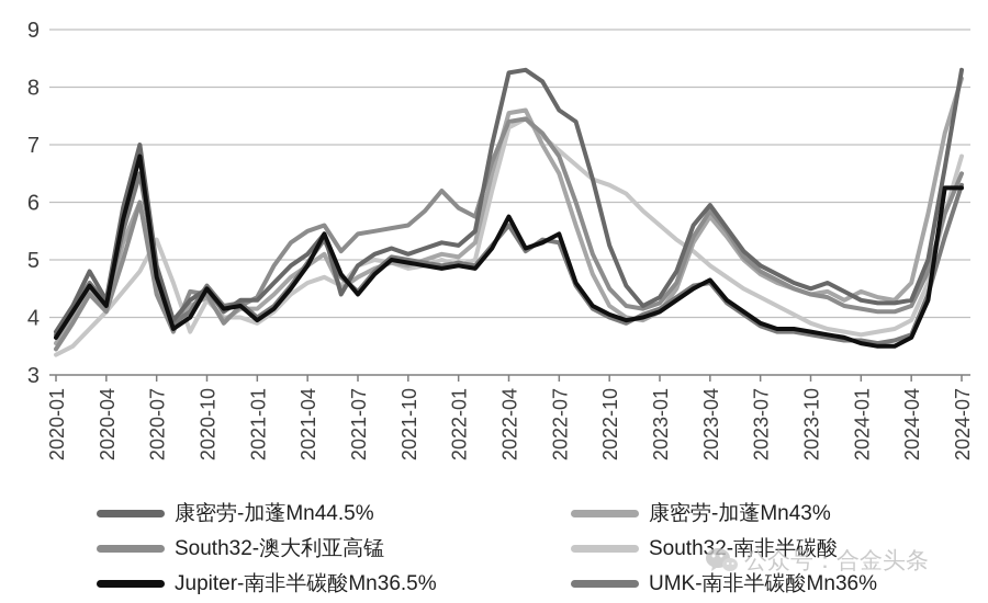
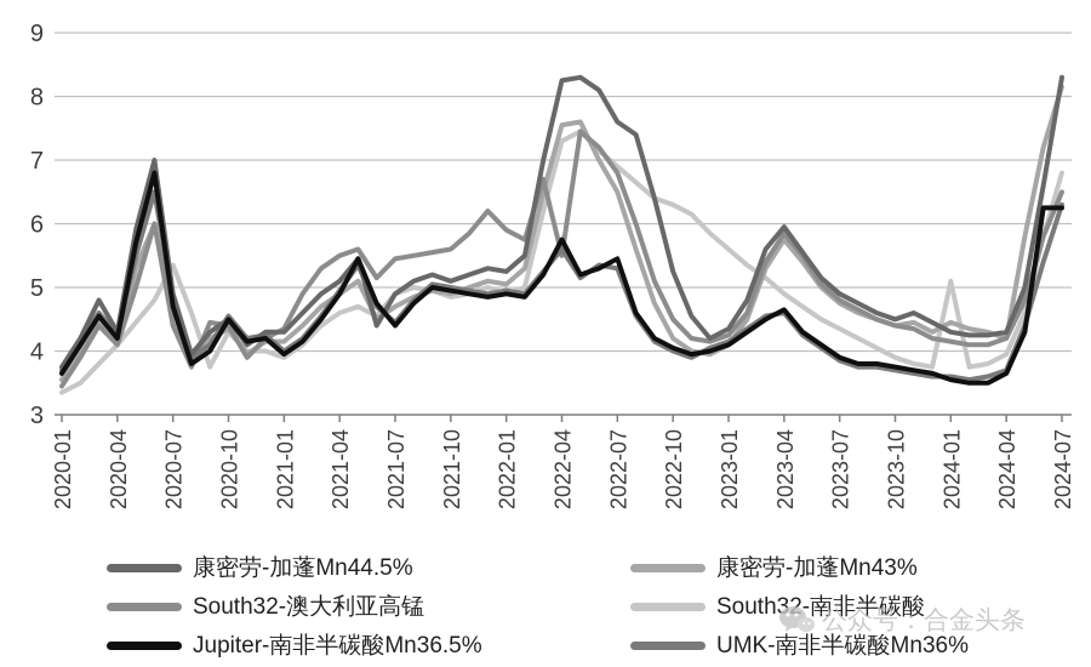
South32-澳大利亚高锰/2022-04: 7.4 -> 5.5
South32-南非半碳酸/2024-01: 3.7 -> 5.1
康密劳-加蓬Mn43%/2024-04: 4.6 -> 4.2
